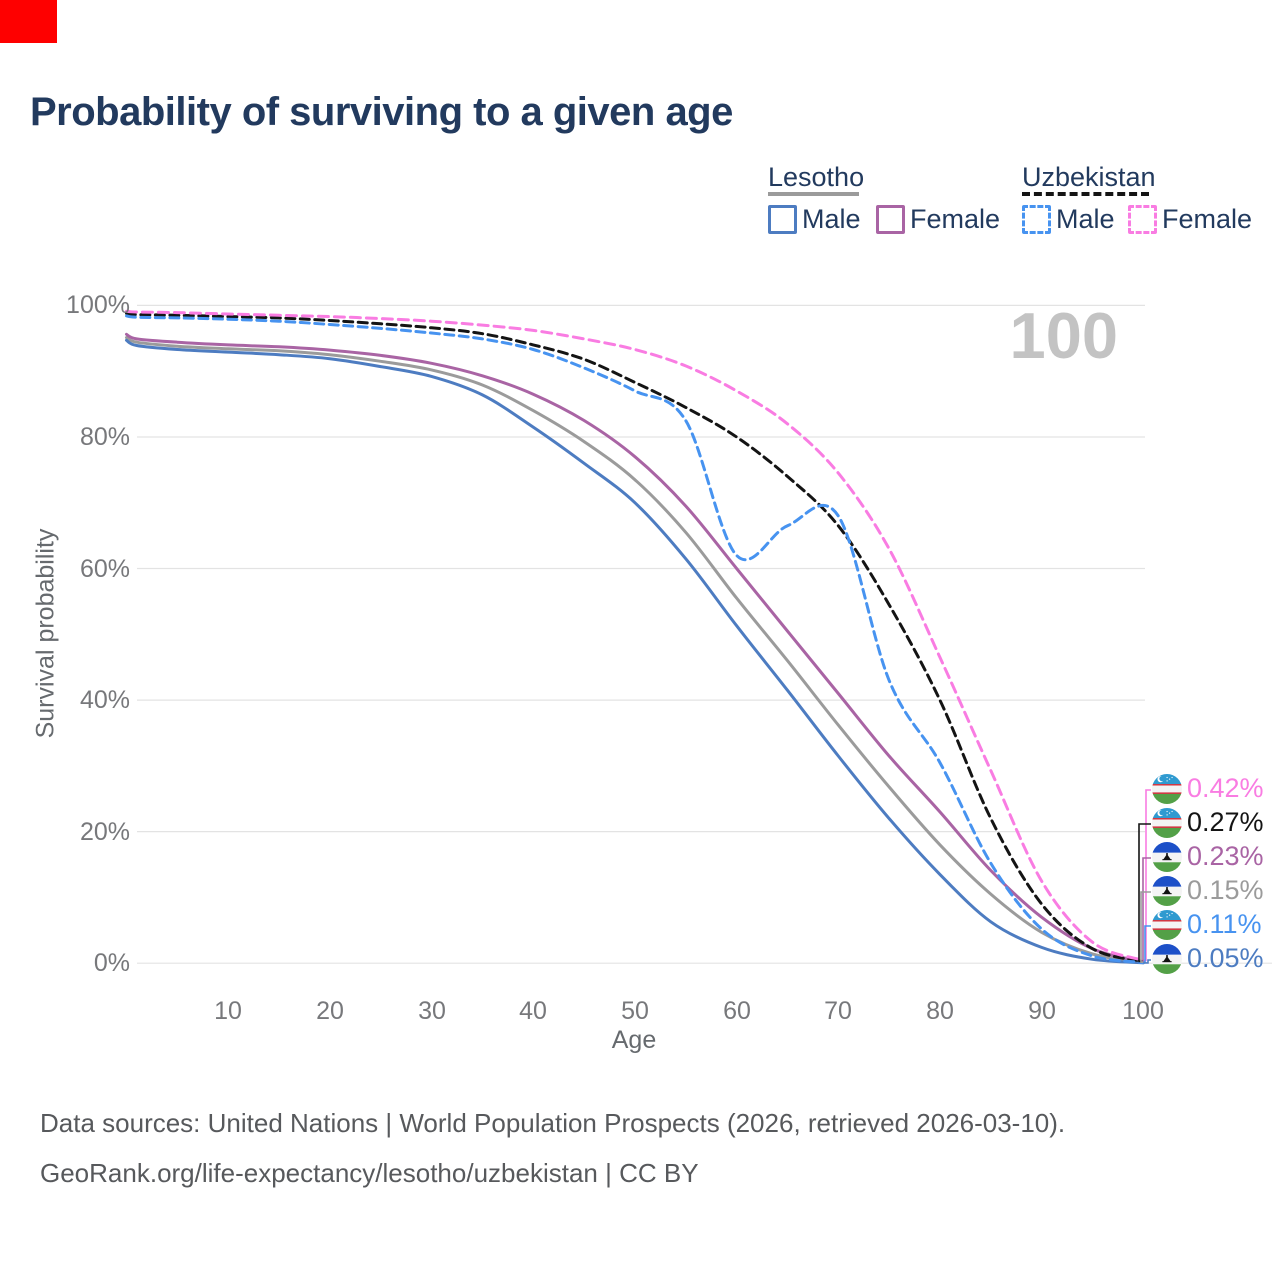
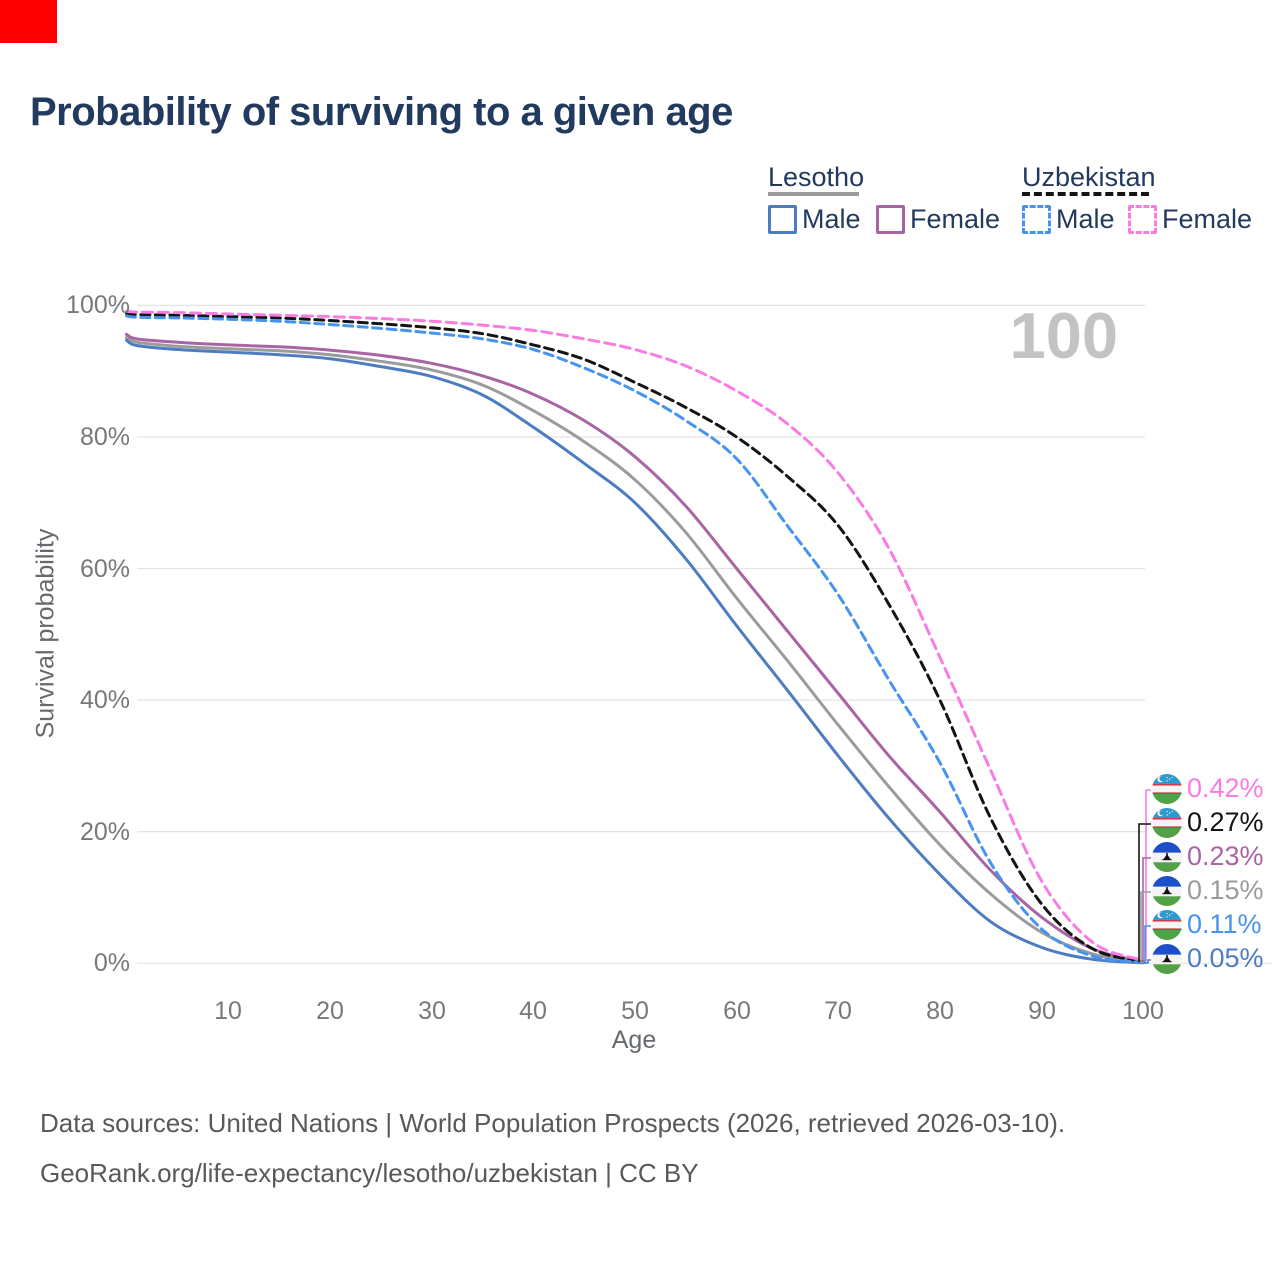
Uzbekistan Male/60: 62% -> 77%
Uzbekistan Male/70: 68% -> 56%
